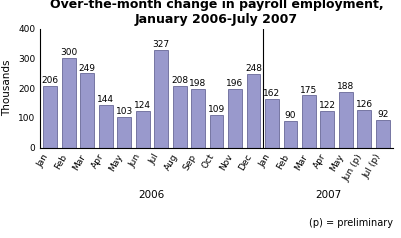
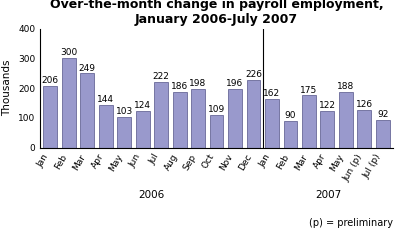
Jul: 327 -> 222
Aug: 208 -> 186
Dec: 248 -> 226
